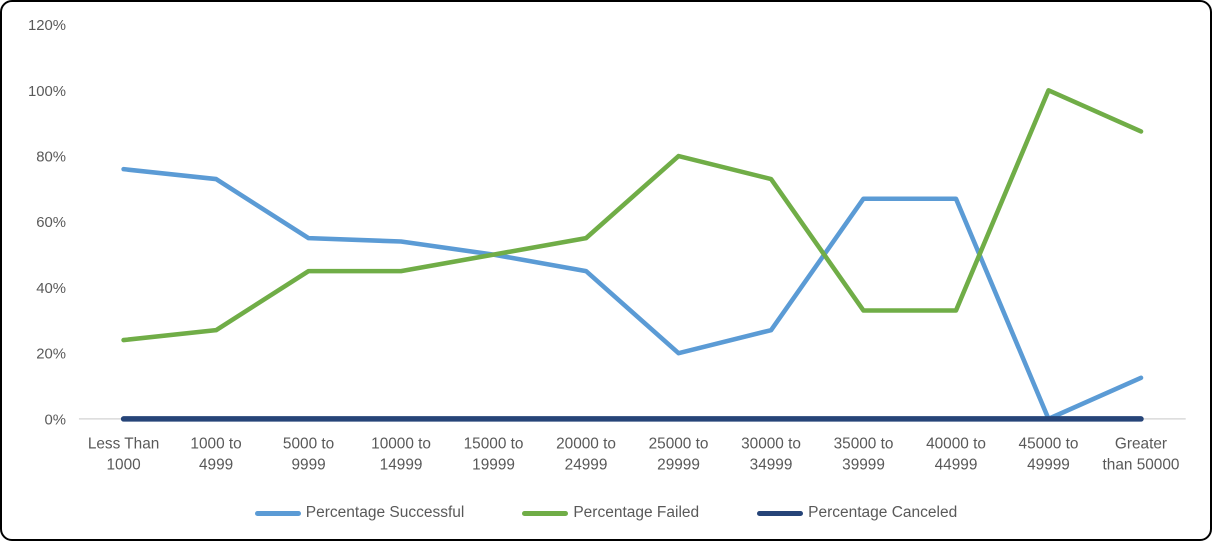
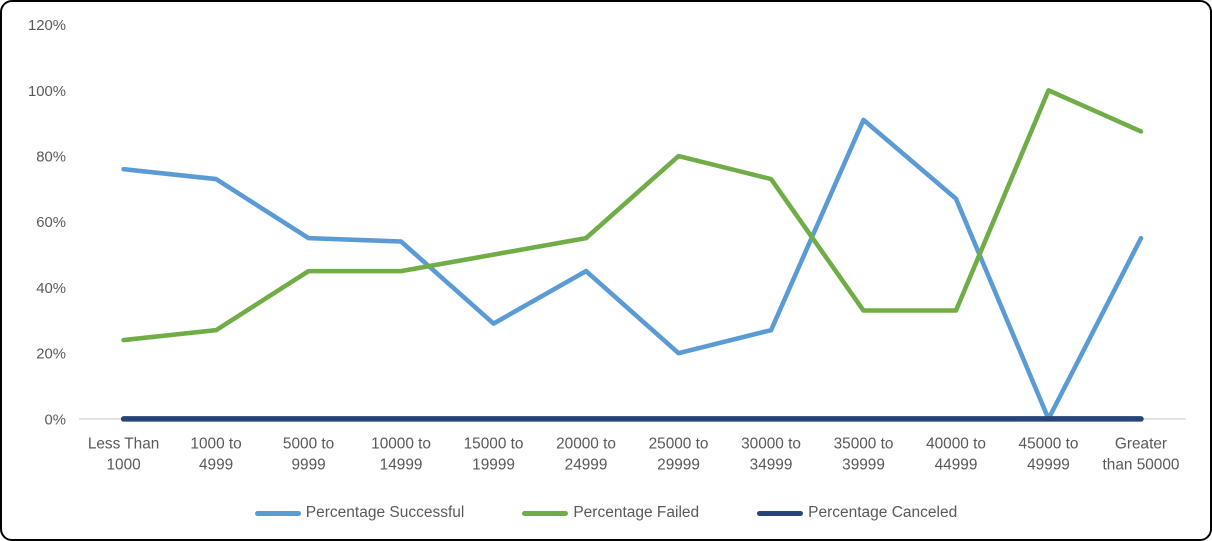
Percentage Successful/15000 to 19999: 50% -> 29%
Percentage Successful/35000 to 39999: 67% -> 91%
Percentage Successful/Greater than 50000: 12% -> 55%
